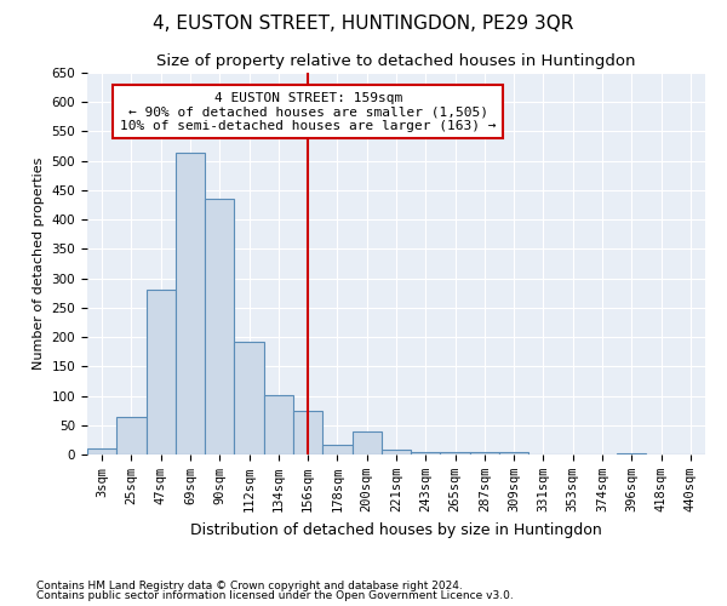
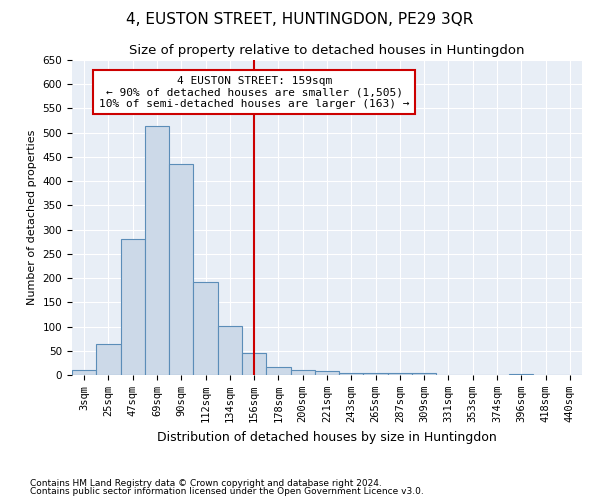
156sqm: 75 -> 45
200sqm: 40 -> 11
